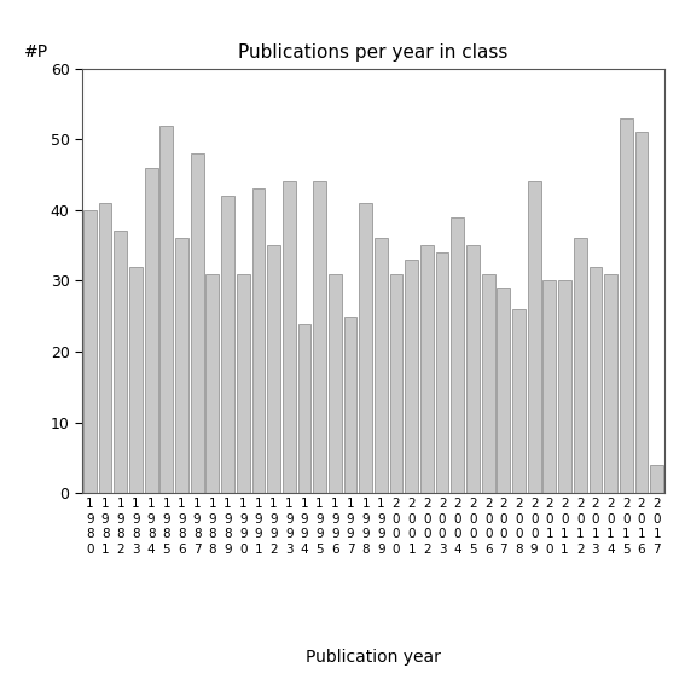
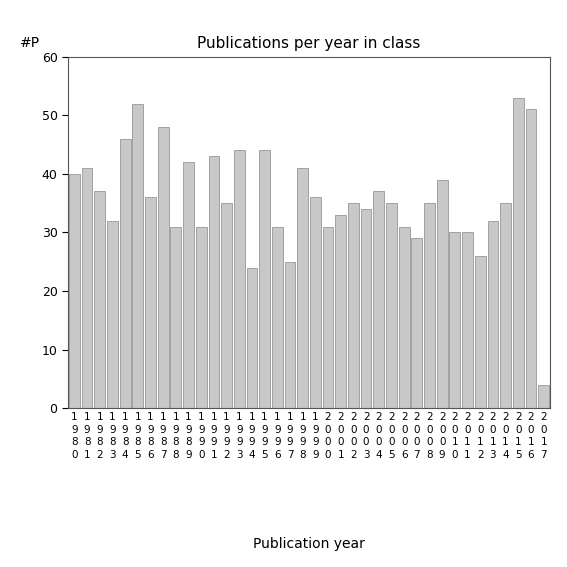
2 0 0 4: 39 -> 37
2 0 0 8: 26 -> 35
2 0 0 9: 44 -> 39
2 0 1 2: 36 -> 26
2 0 1 4: 31 -> 35
